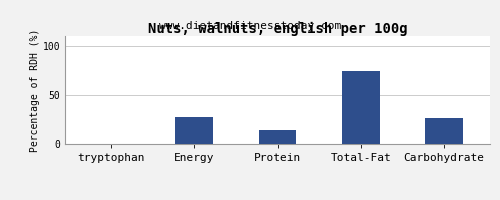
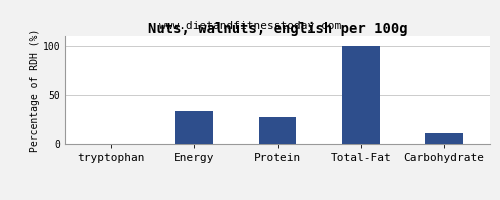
Energy: 28 -> 34
Protein: 14 -> 27
Total-Fat: 74 -> 100
Carbohydrate: 26 -> 11
